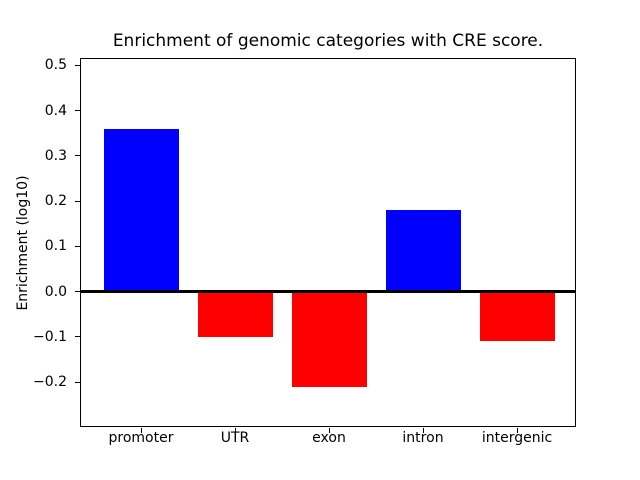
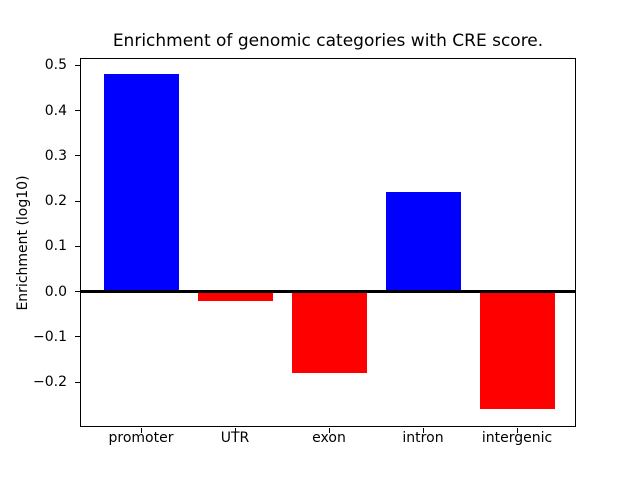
promoter: 0.36 -> 0.48
UTR: -0.10 -> -0.02
exon: -0.21 -> -0.18
intron: 0.18 -> 0.22
intergenic: -0.11 -> -0.26
